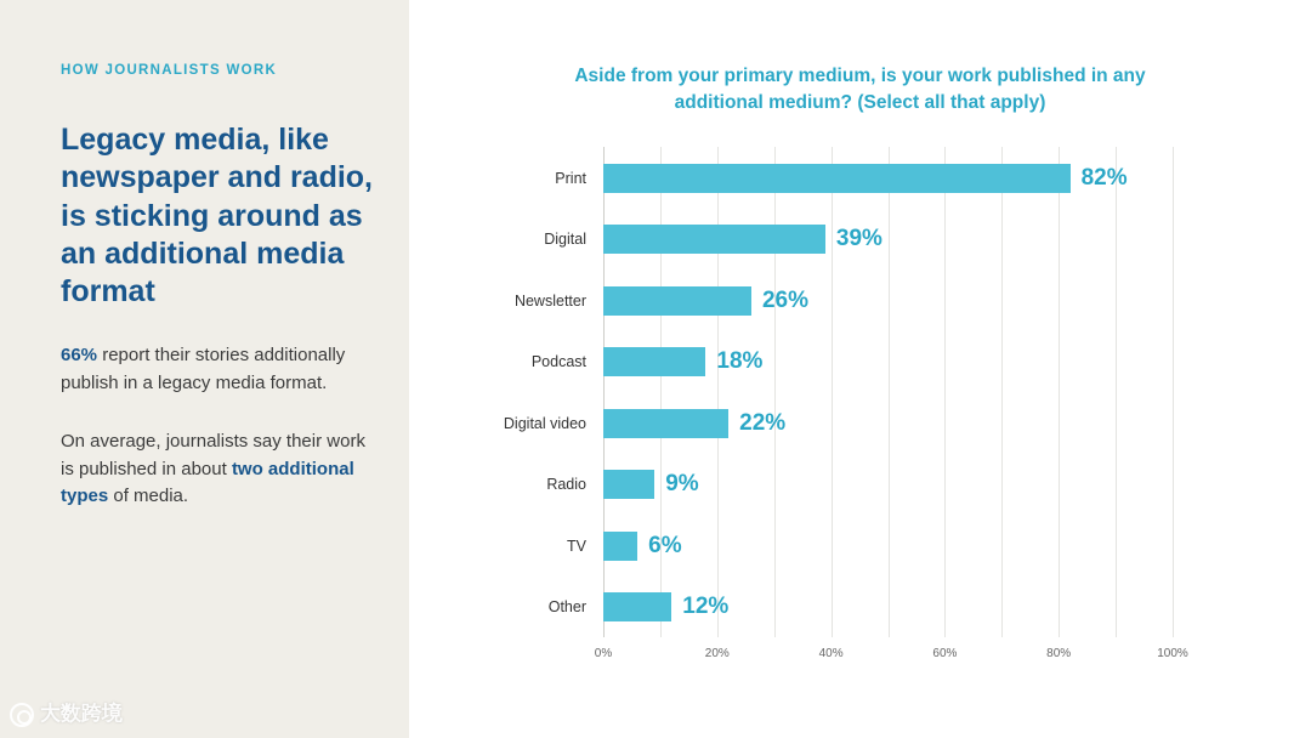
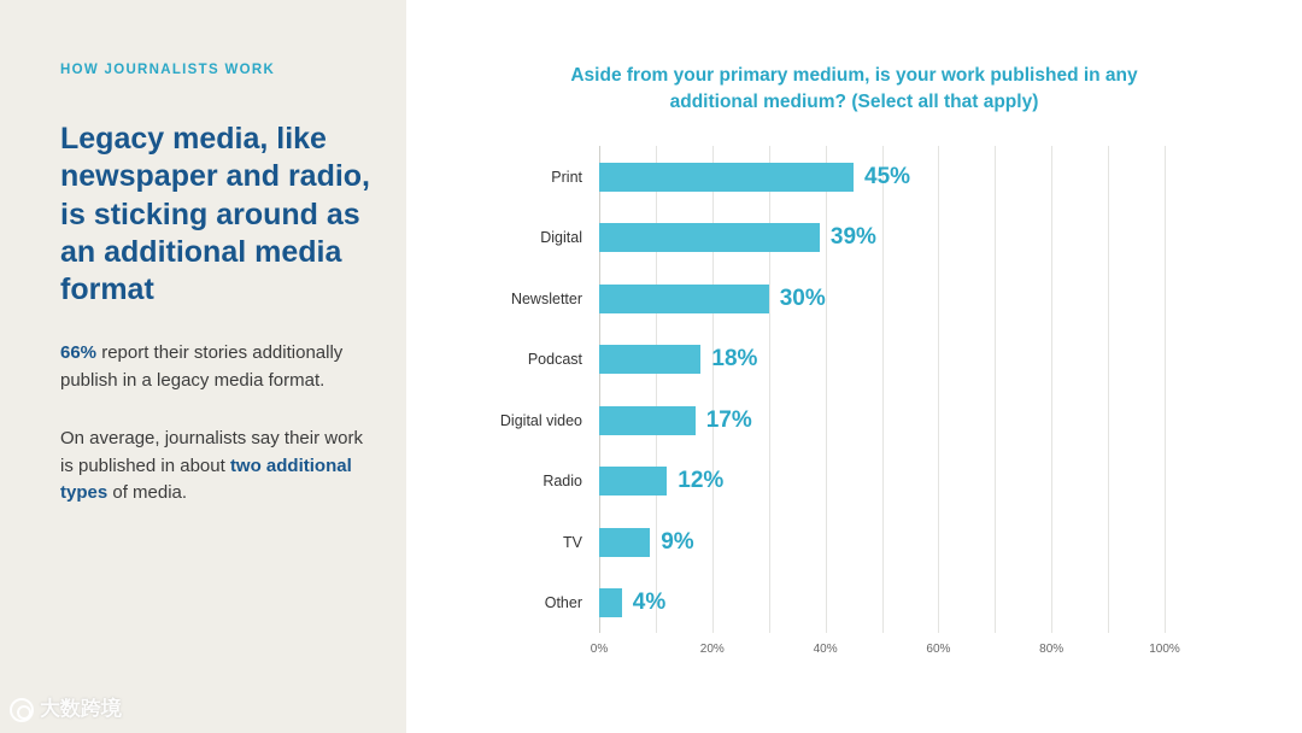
Print: 82% -> 45%
Newsletter: 26% -> 30%
Digital video: 22% -> 17%
Radio: 9% -> 12%
TV: 6% -> 9%
Other: 12% -> 4%
